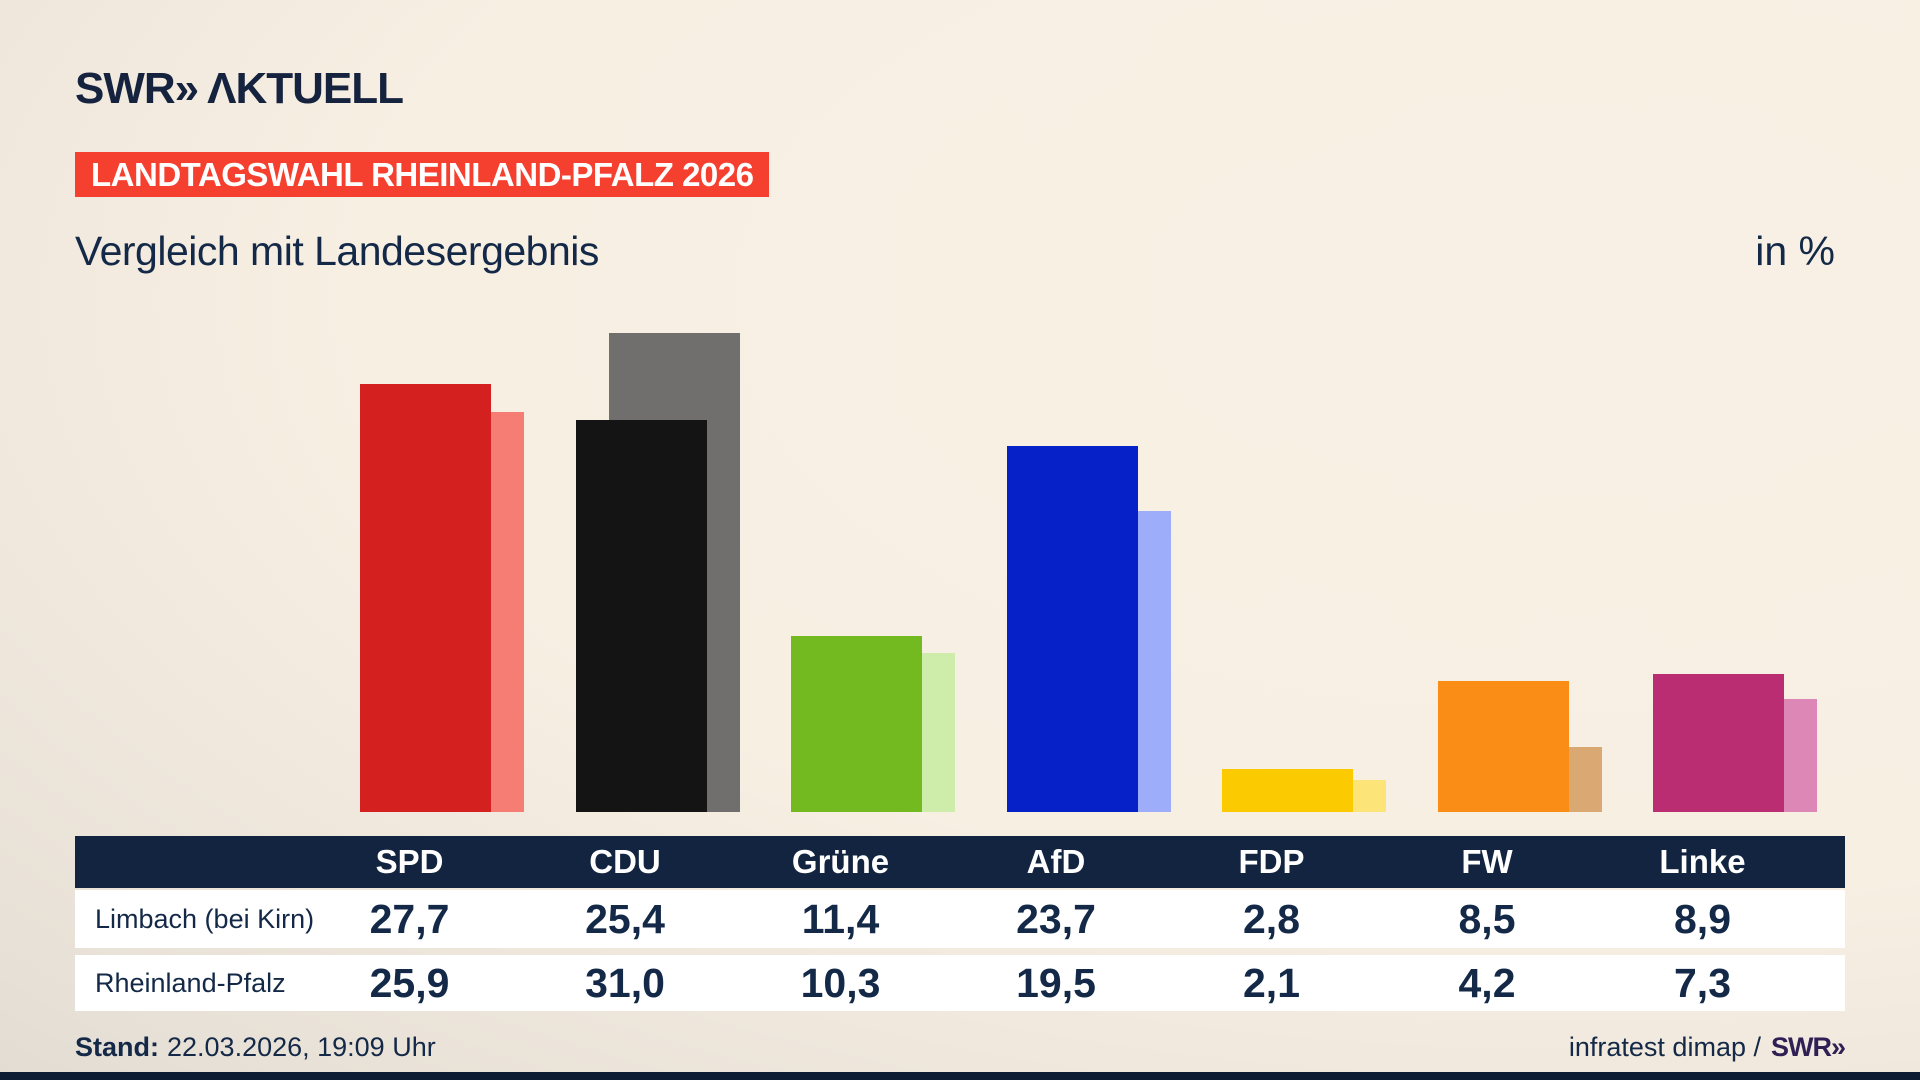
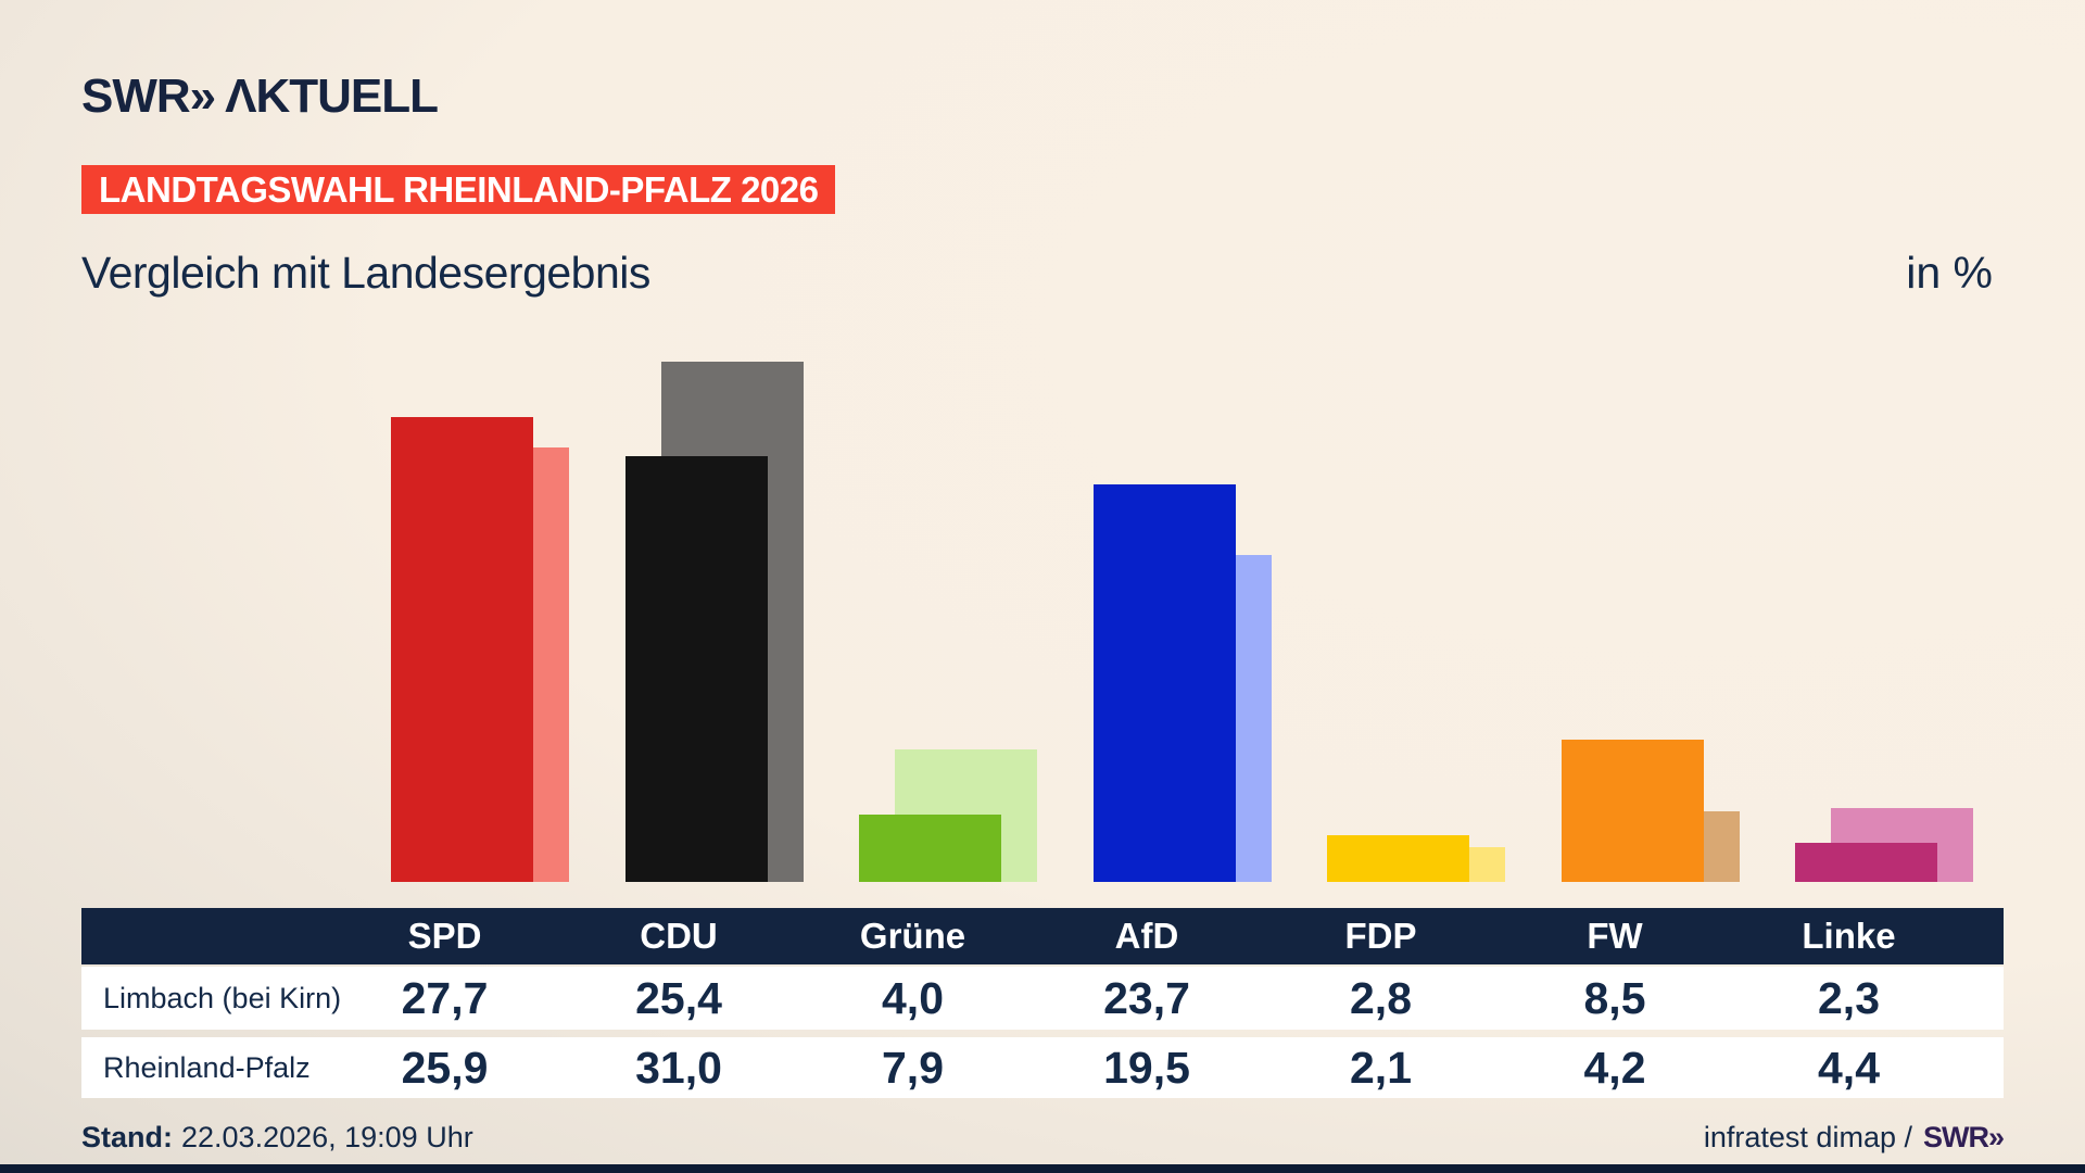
Limbach (bei Kirn)/Grüne: 11,4 -> 4,0
Rheinland-Pfalz/Grüne: 10,3 -> 7,9
Limbach (bei Kirn)/Linke: 8,9 -> 2,3
Rheinland-Pfalz/Linke: 7,3 -> 4,4
